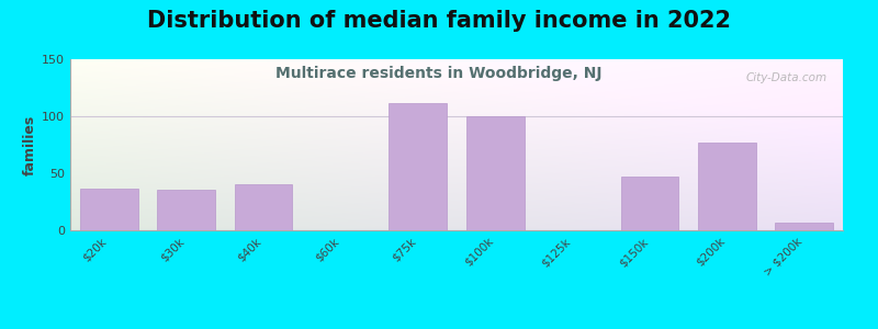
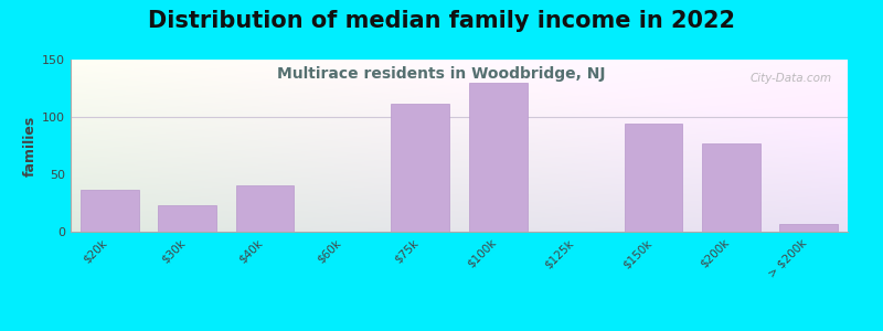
$30k: 36 -> 23
$100k: 100 -> 130
$150k: 47 -> 94
